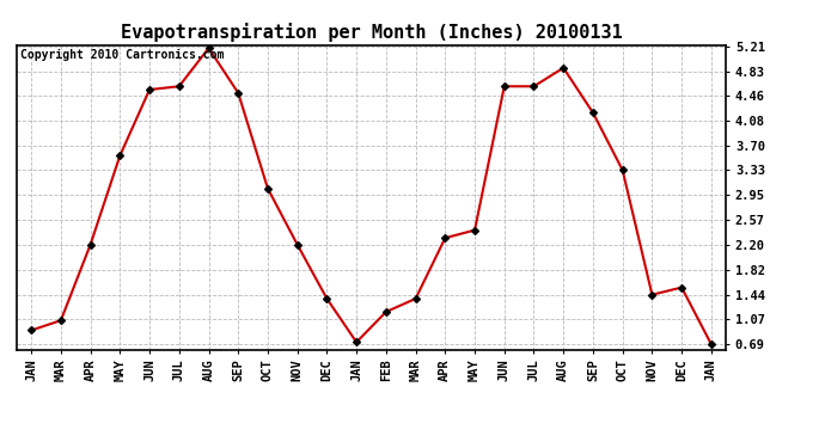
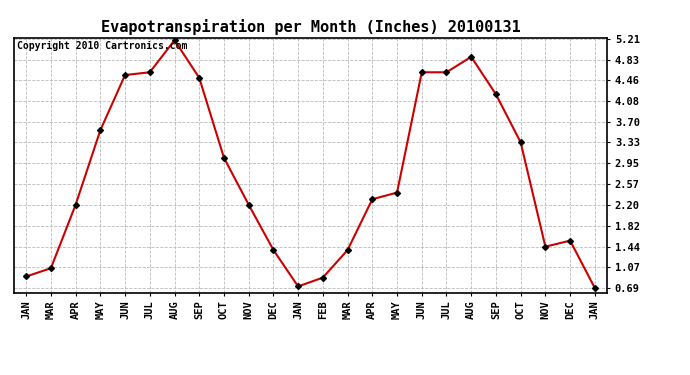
FEB: 1.18 -> 0.88
